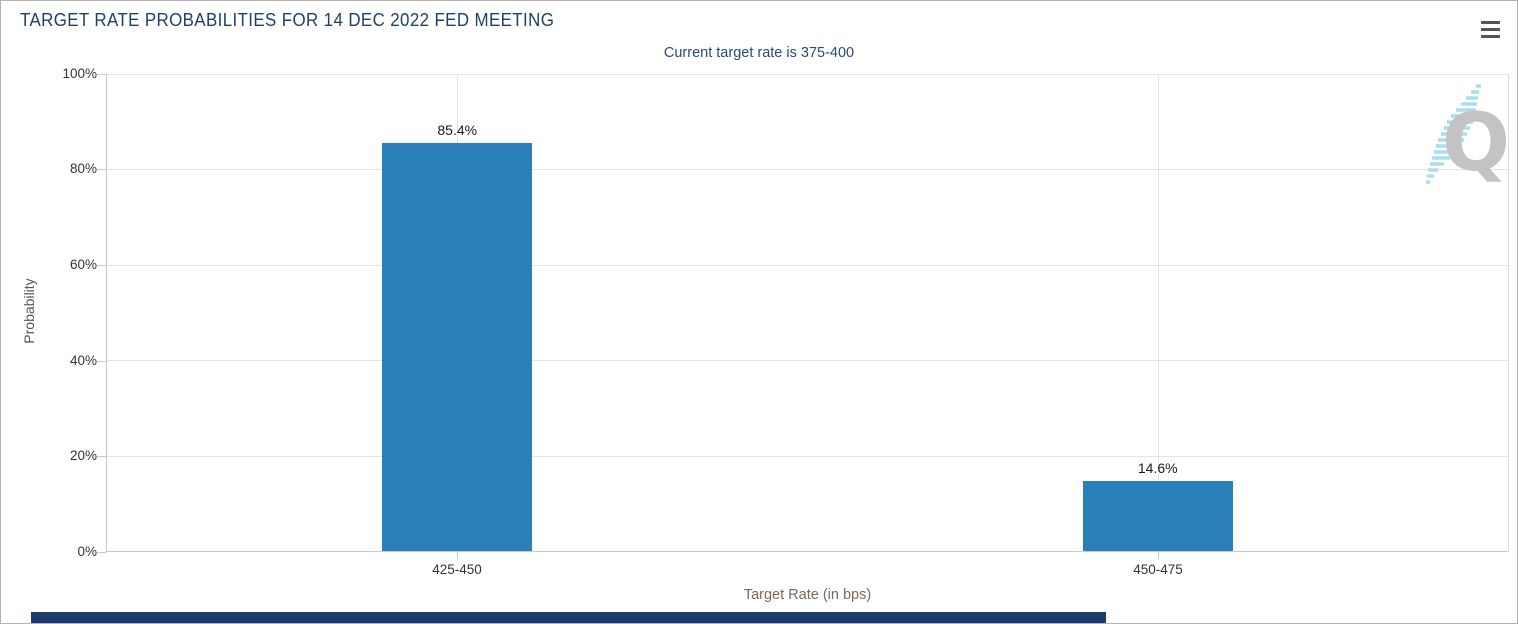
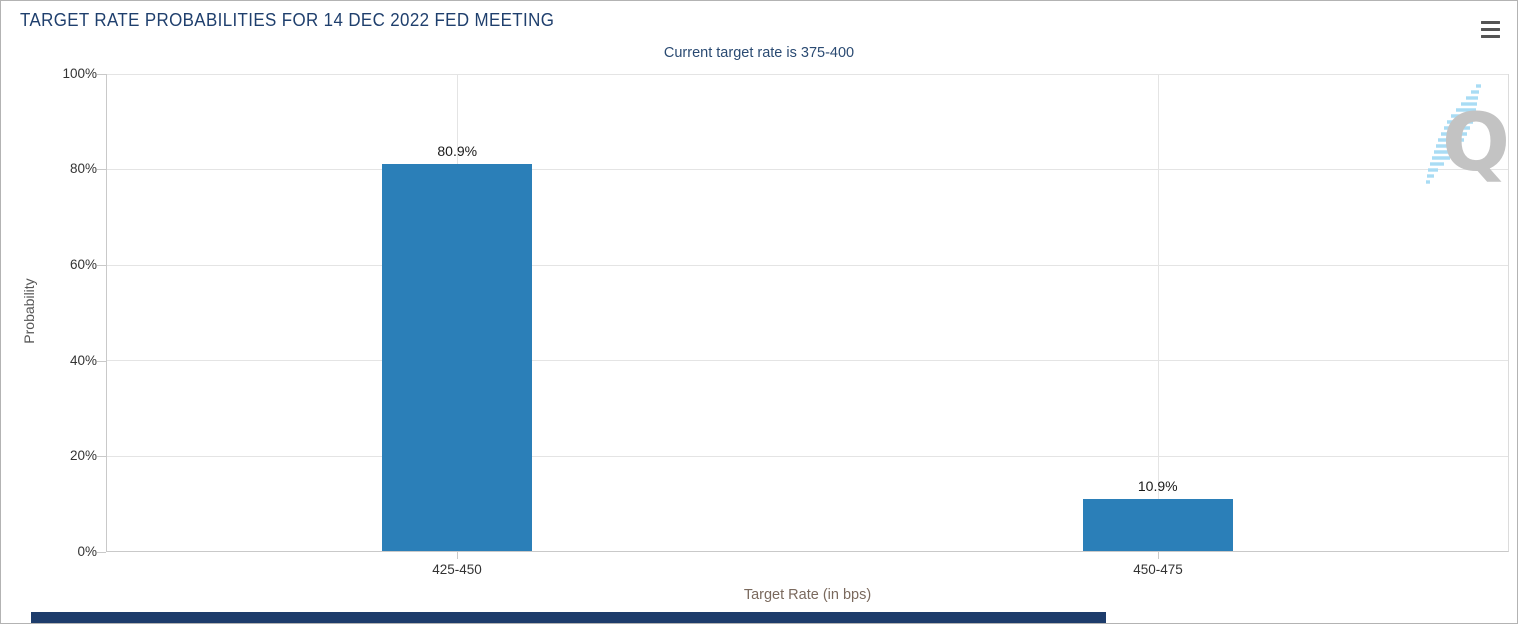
425-450: 85.4% -> 80.9%
450-475: 14.6% -> 10.9%
